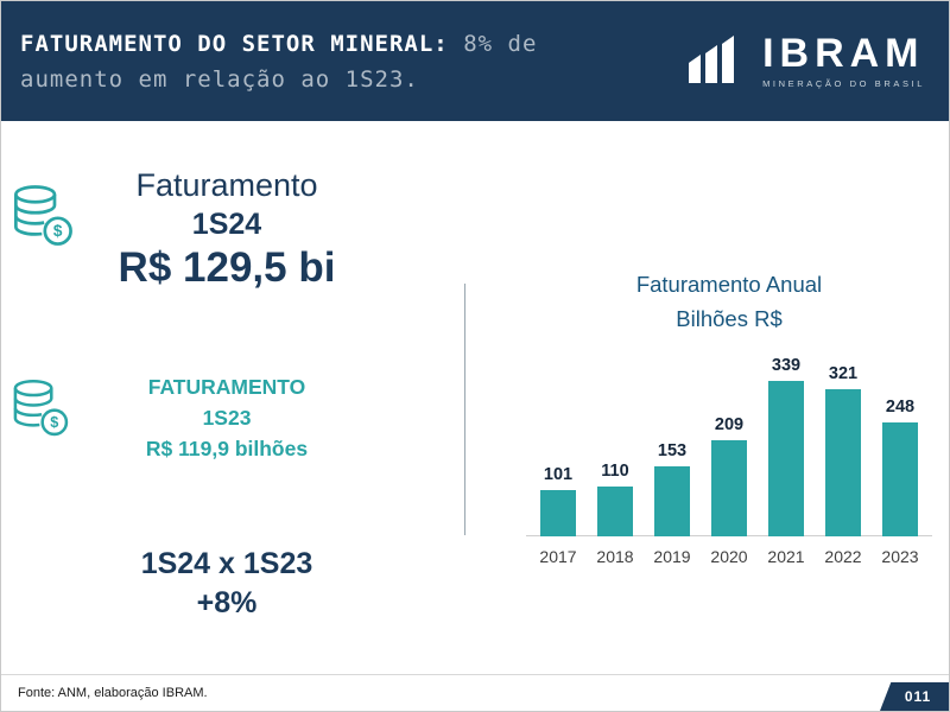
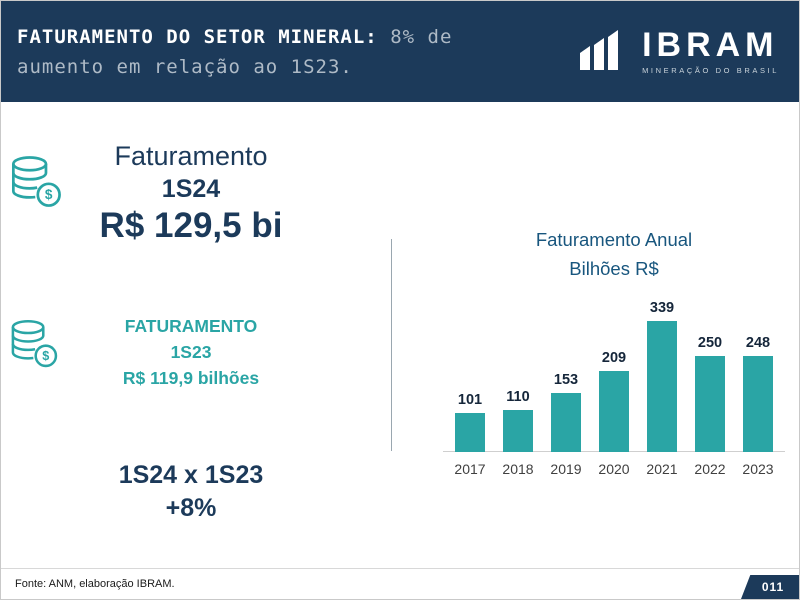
2022: 321 -> 250
